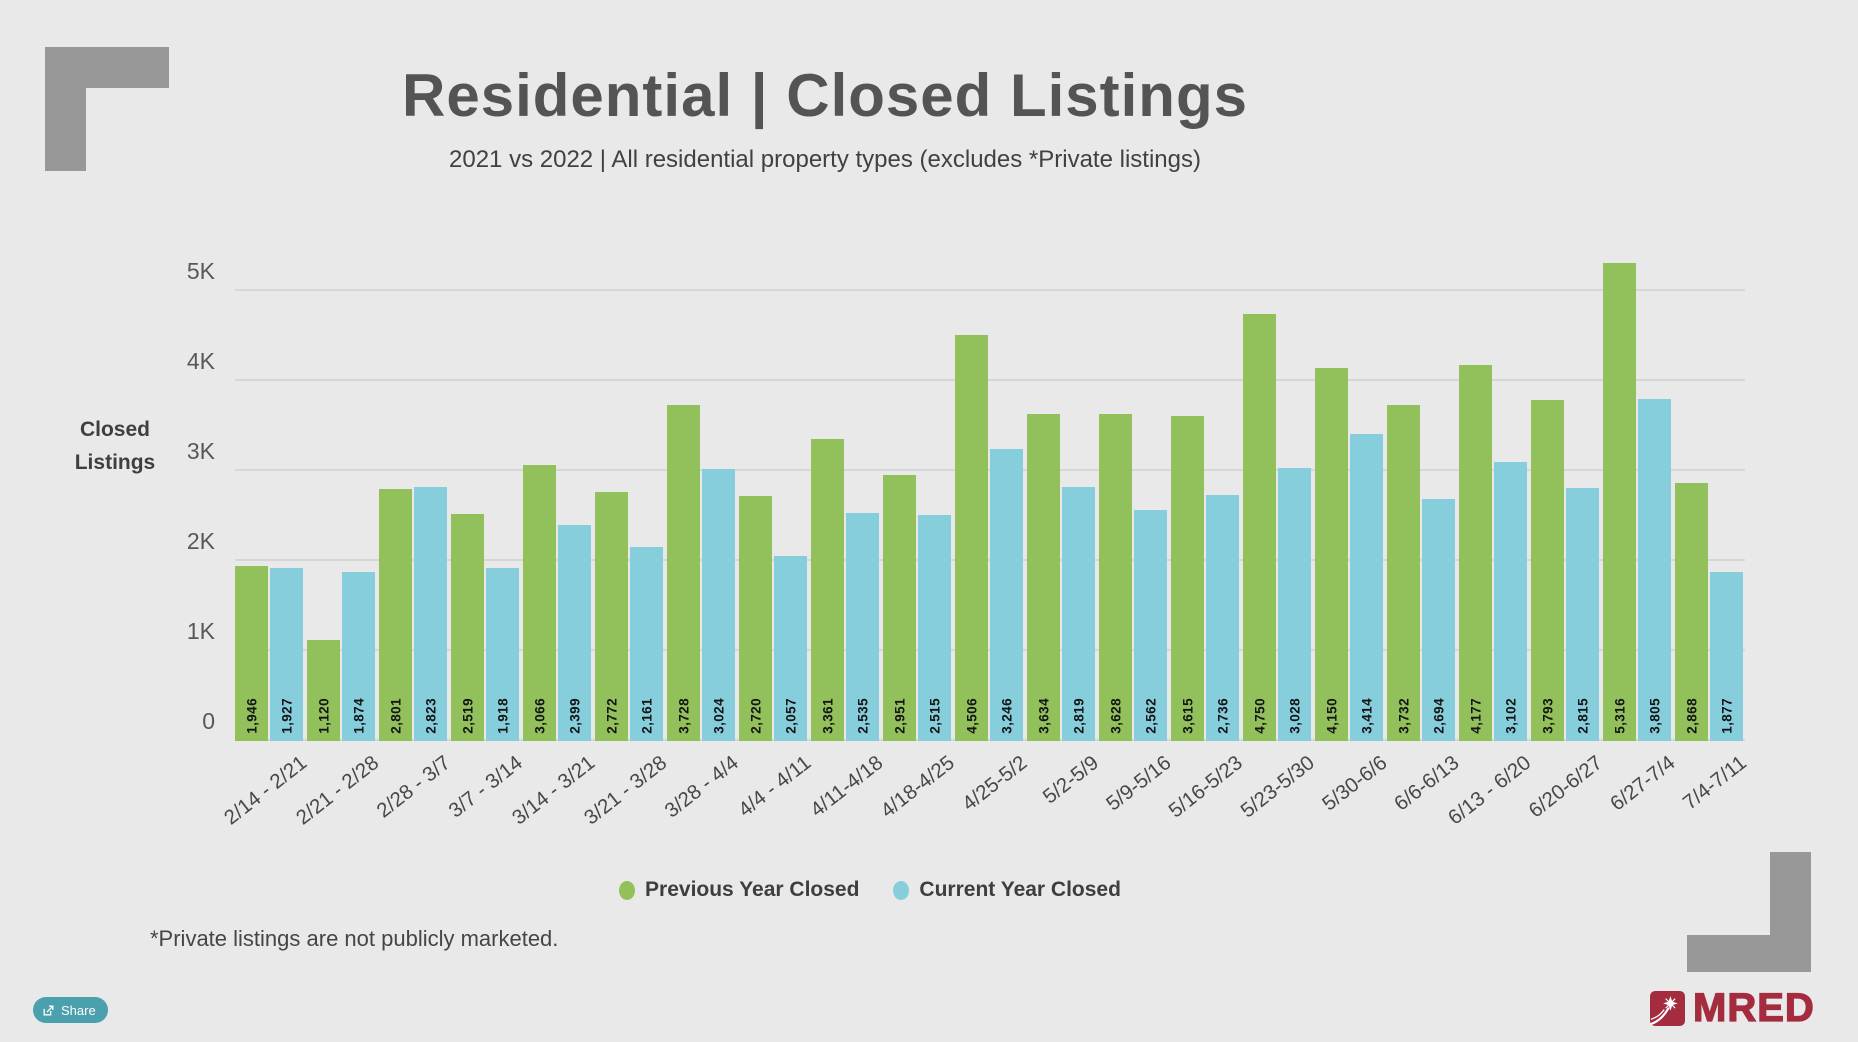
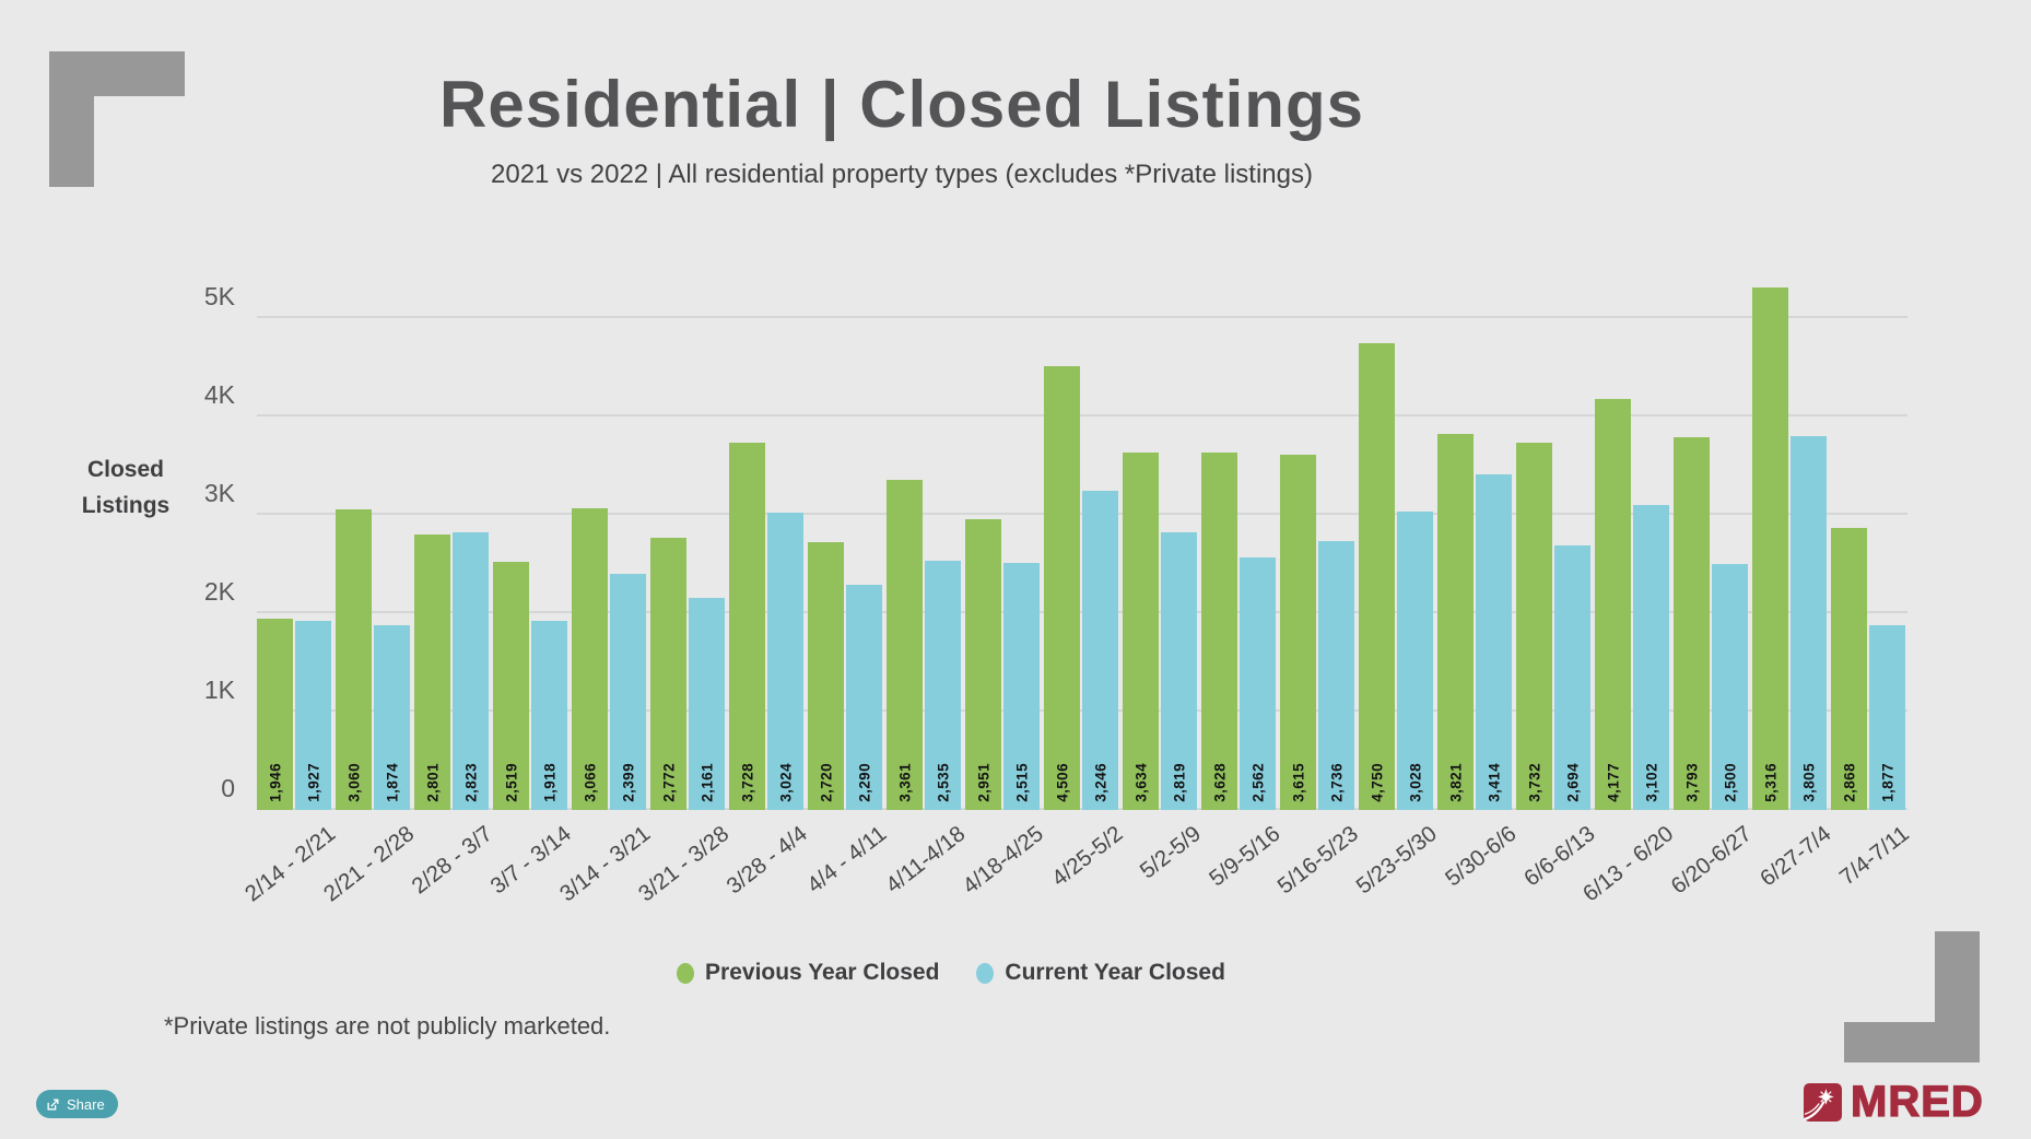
Previous Year Closed/2/21 - 2/28: 1,120 -> 3,060
Current Year Closed/4/4 - 4/11: 2,057 -> 2,290
Previous Year Closed/5/30-6/6: 4,150 -> 3,821
Current Year Closed/6/20-6/27: 2,815 -> 2,500
